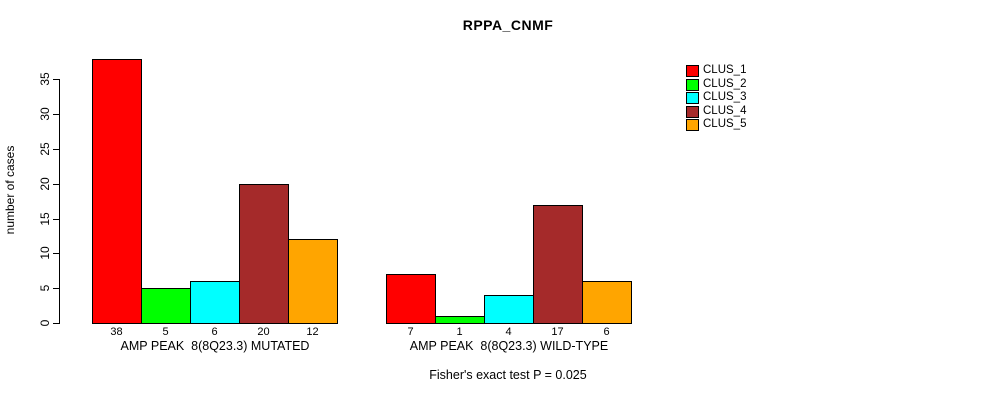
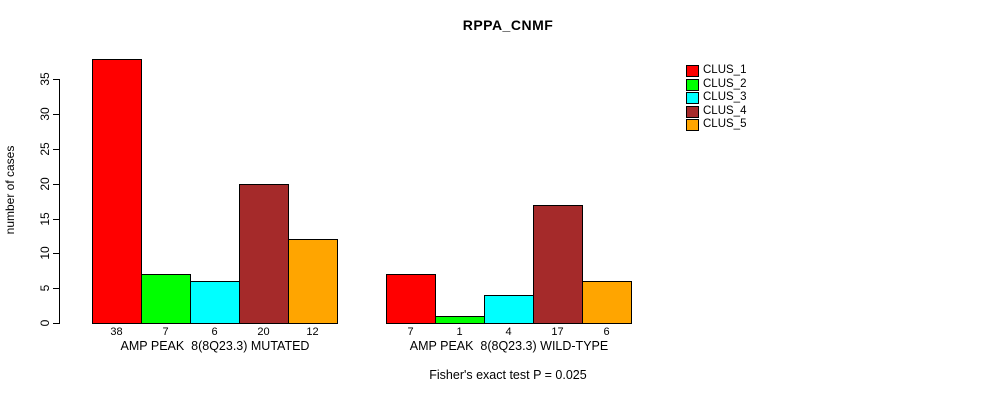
CLUS_2/AMP PEAK 8(8Q23.3) MUTATED: 5 -> 7
